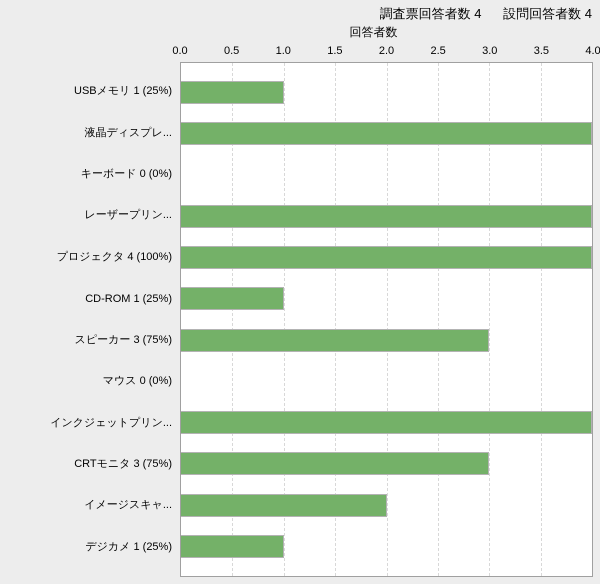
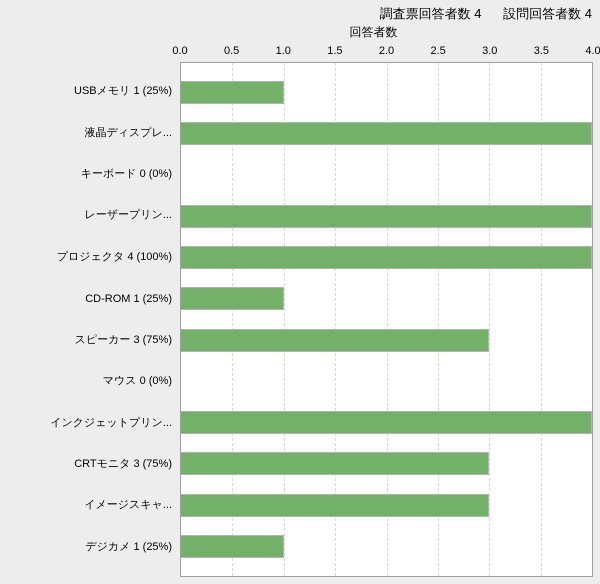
イメージスキャ...: 2 -> 3
